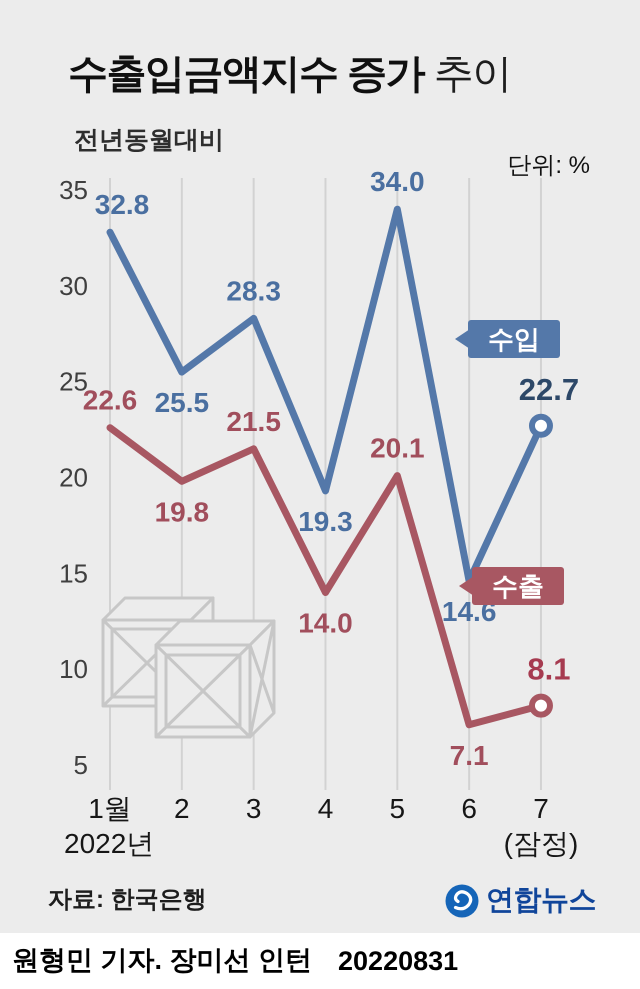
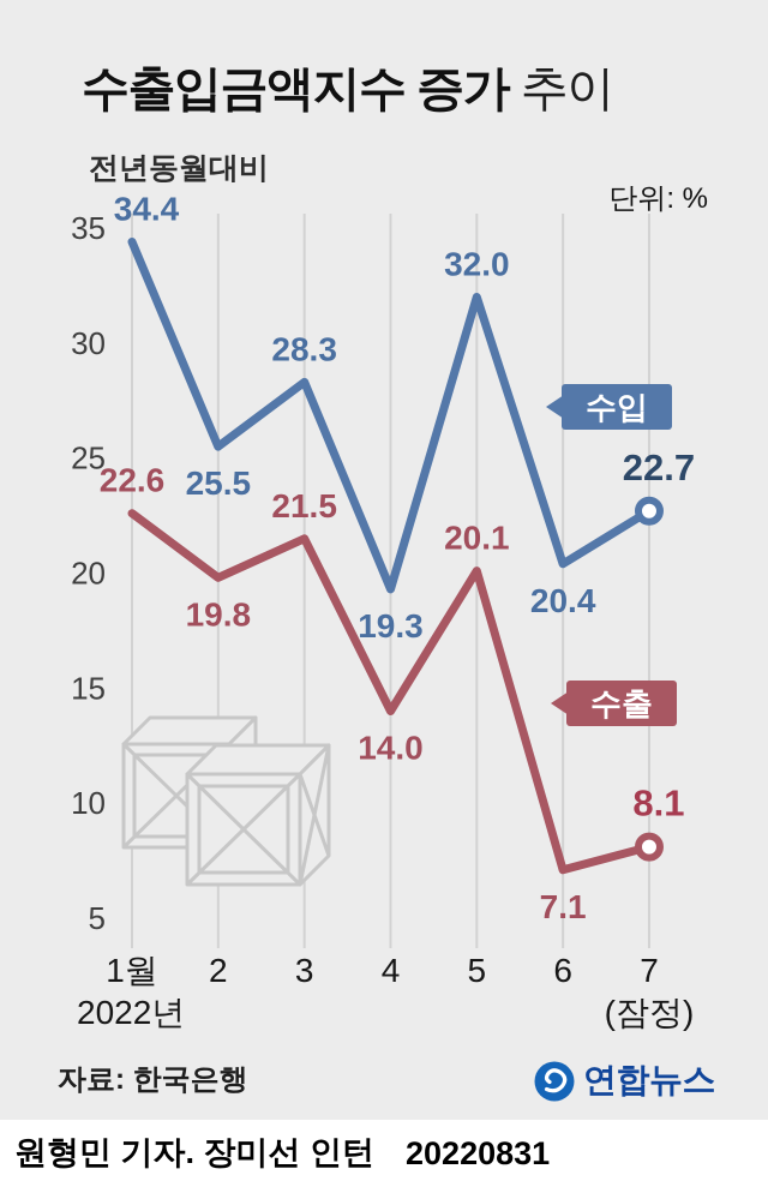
수입/1월: 32.8 -> 34.4
수입/5: 34.0 -> 32.0
수입/6: 14.6 -> 20.4
